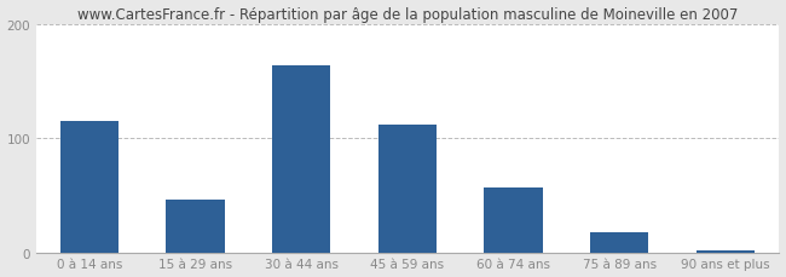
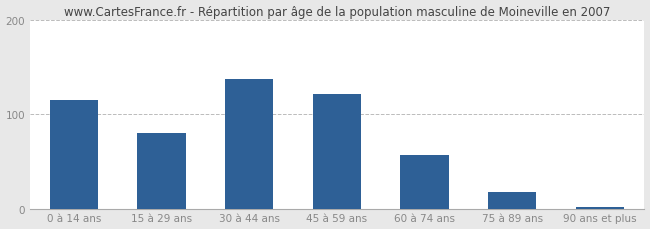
15 à 29 ans: 46 -> 80
30 à 44 ans: 164 -> 137
45 à 59 ans: 112 -> 122
